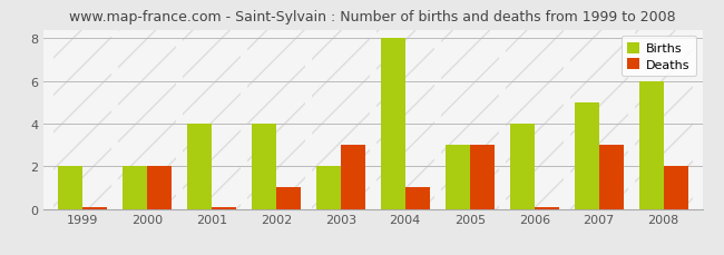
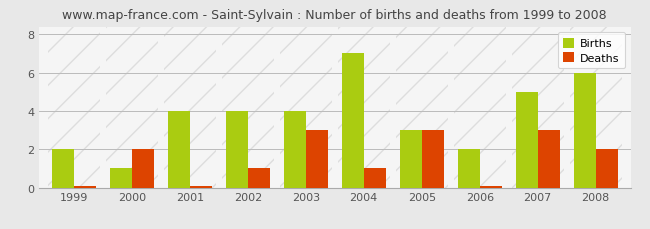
Births/2000: 2 -> 1
Births/2003: 2 -> 4
Births/2004: 8 -> 7
Births/2006: 4 -> 2
